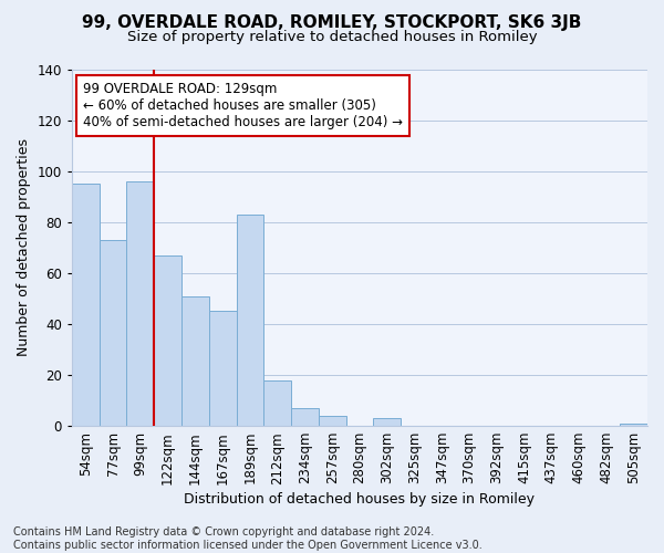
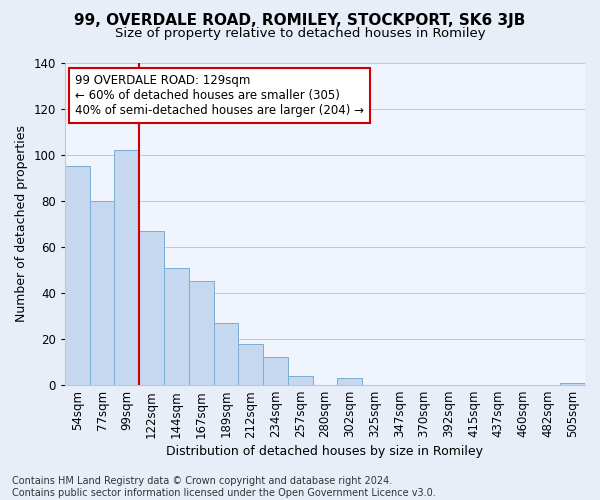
77sqm: 73 -> 80
99sqm: 96 -> 102
189sqm: 83 -> 27
234sqm: 7 -> 12
